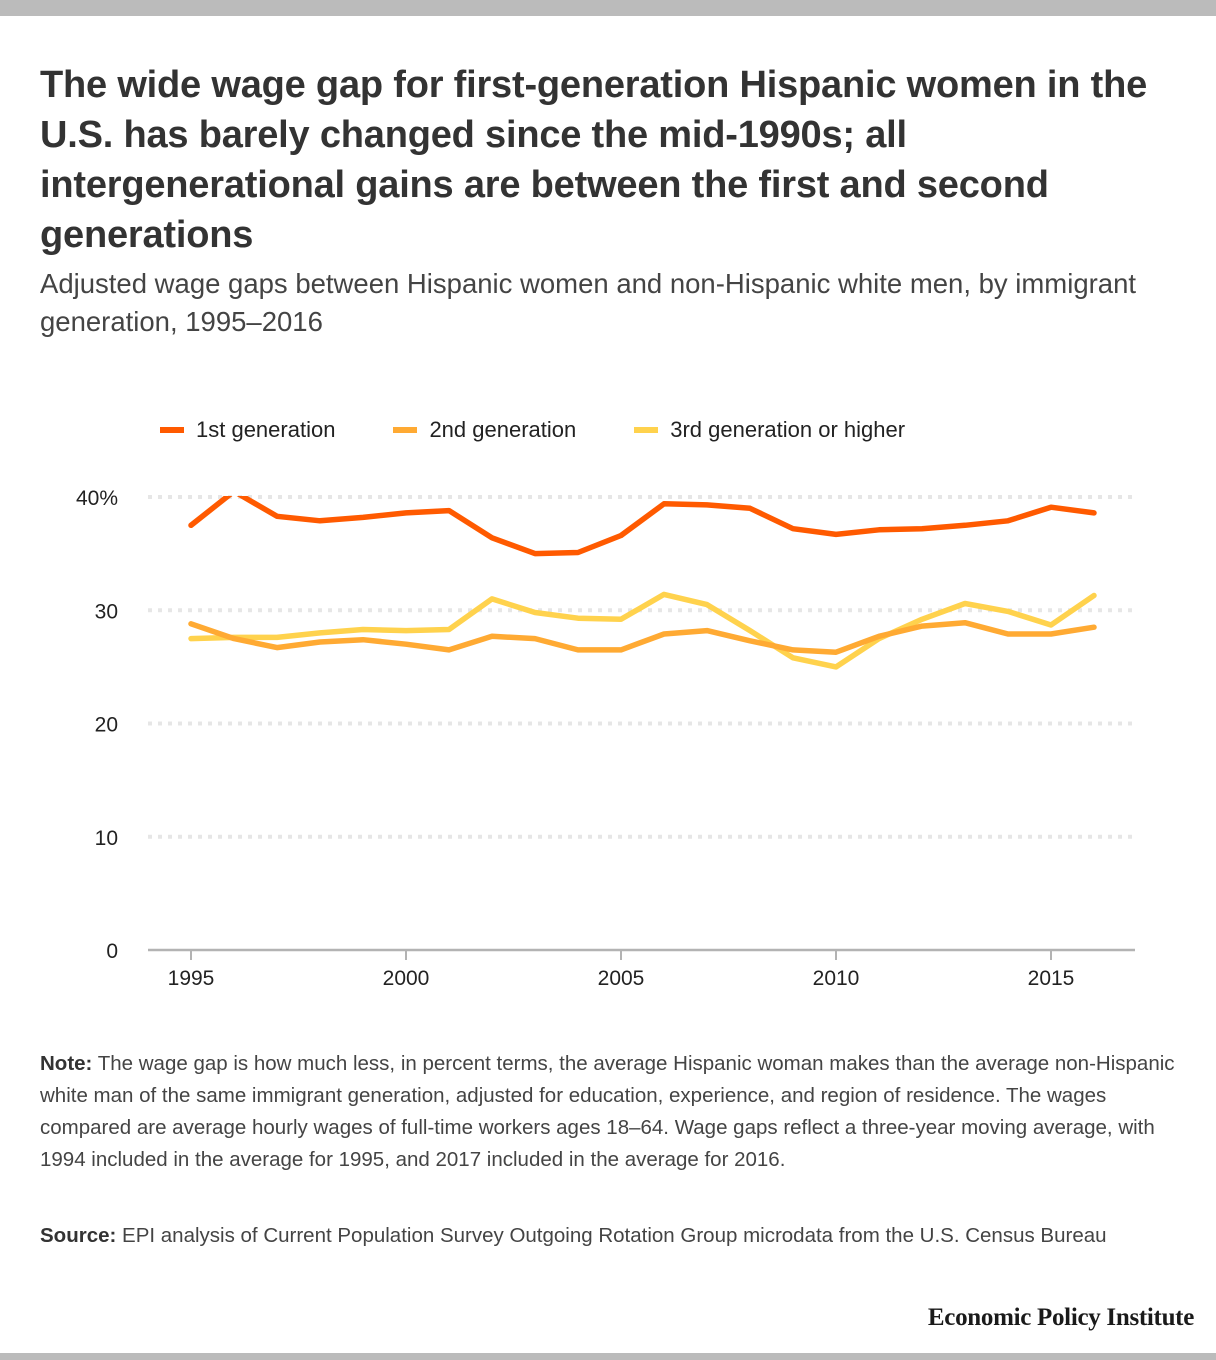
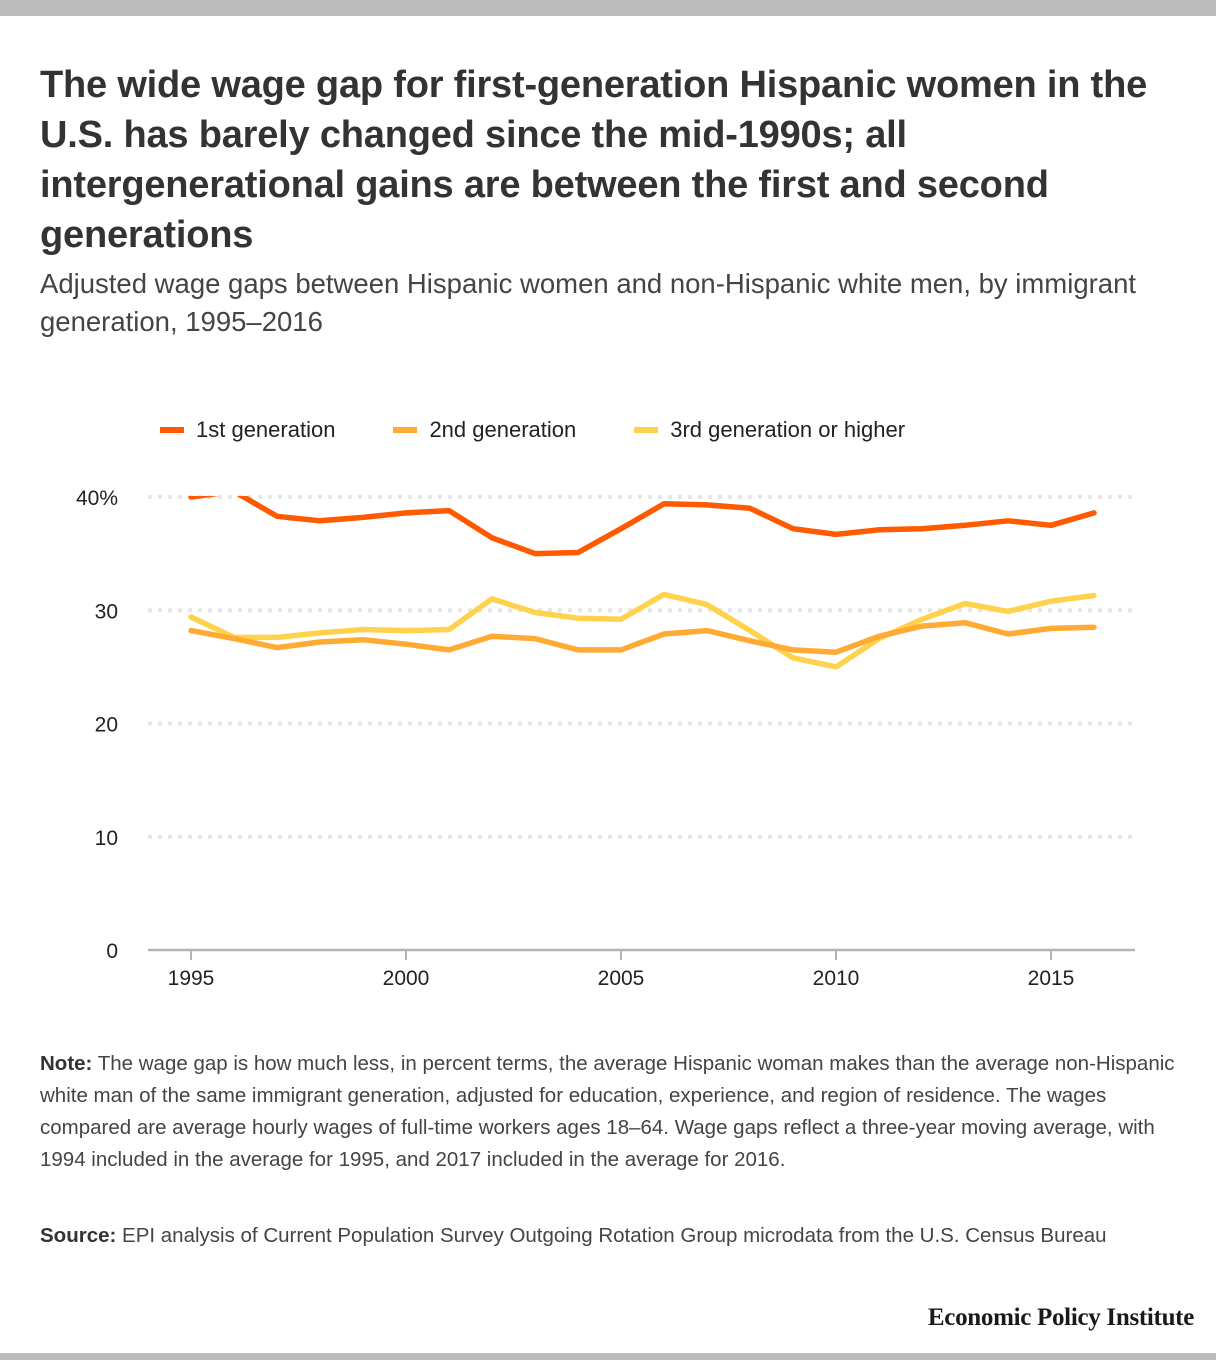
1st generation/1995: 37.5% -> 40.0%
2nd generation/1995: 28.8% -> 28.2%
3rd generation or higher/1995: 27.5% -> 29.4%
1st generation/2005: 36.6% -> 37.2%
1st generation/2015: 39.1% -> 37.5%
2nd generation/2015: 27.9% -> 28.4%
3rd generation or higher/2015: 28.7% -> 30.8%
